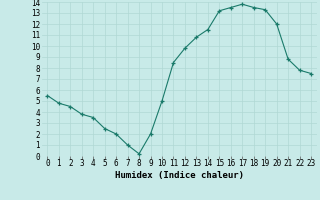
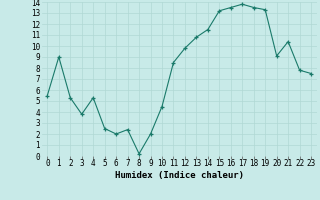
1: 4.8 -> 9.0
2: 4.5 -> 5.3
4: 3.5 -> 5.3
7: 1.0 -> 2.4
10: 5.0 -> 4.5
20: 12.0 -> 9.1
21: 8.8 -> 10.4
